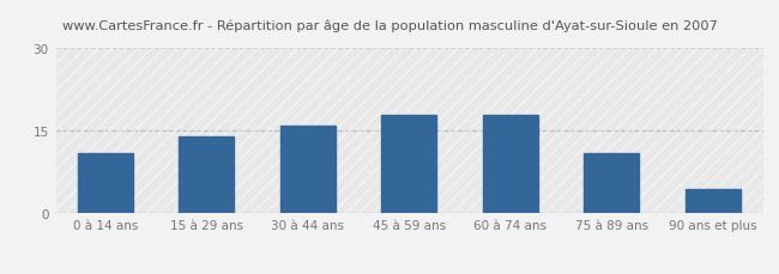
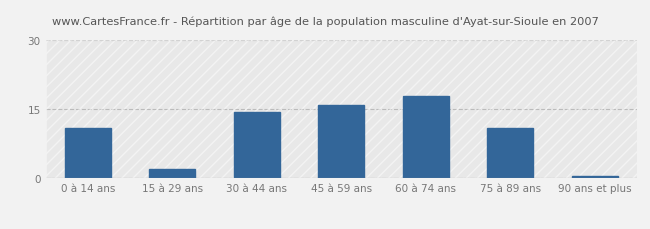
15 à 29 ans: 14.0 -> 2.0
30 à 44 ans: 16.0 -> 14.5
45 à 59 ans: 18.0 -> 16.0
90 ans et plus: 4.5 -> 0.5
